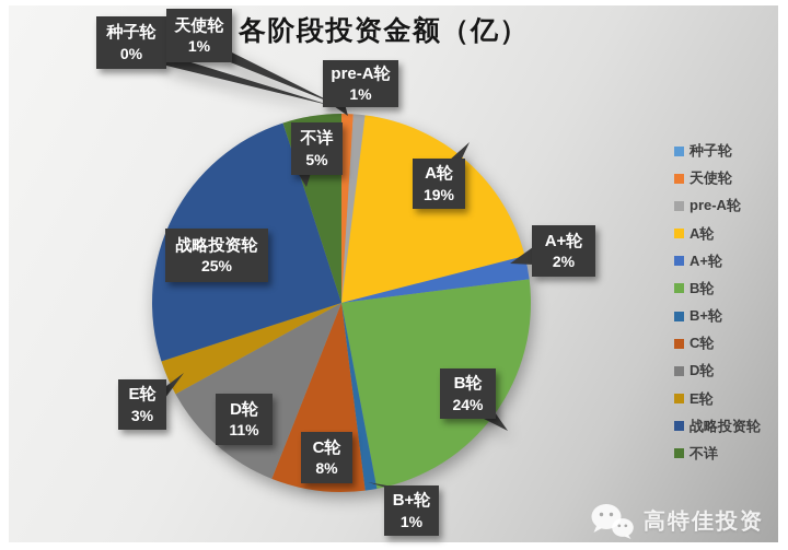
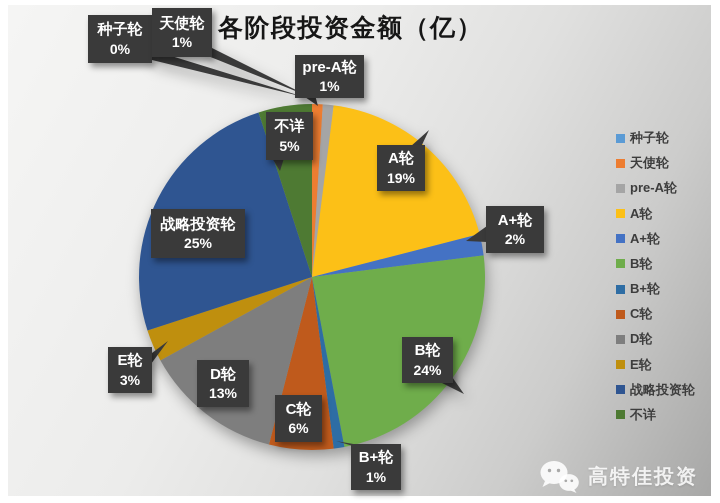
C轮: 8% -> 6%
D轮: 11% -> 13%
